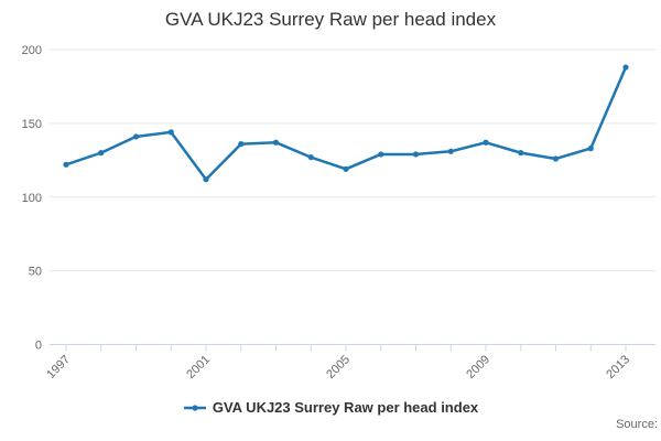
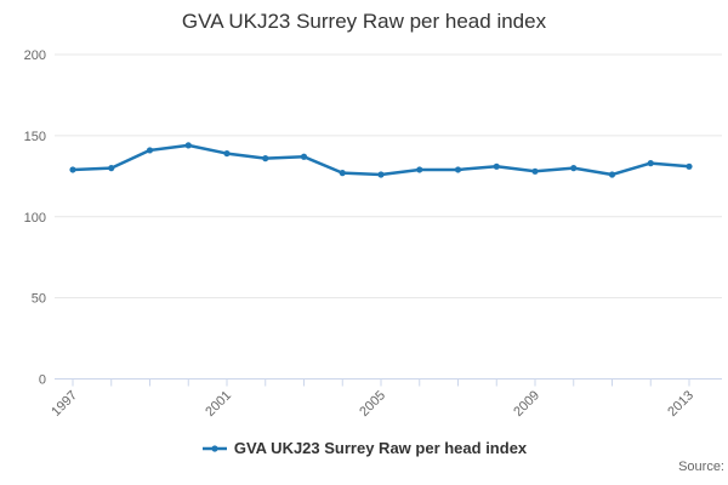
1997: 122 -> 129
2001: 112 -> 139
2005: 119 -> 126
2009: 137 -> 128
2013: 188 -> 131
